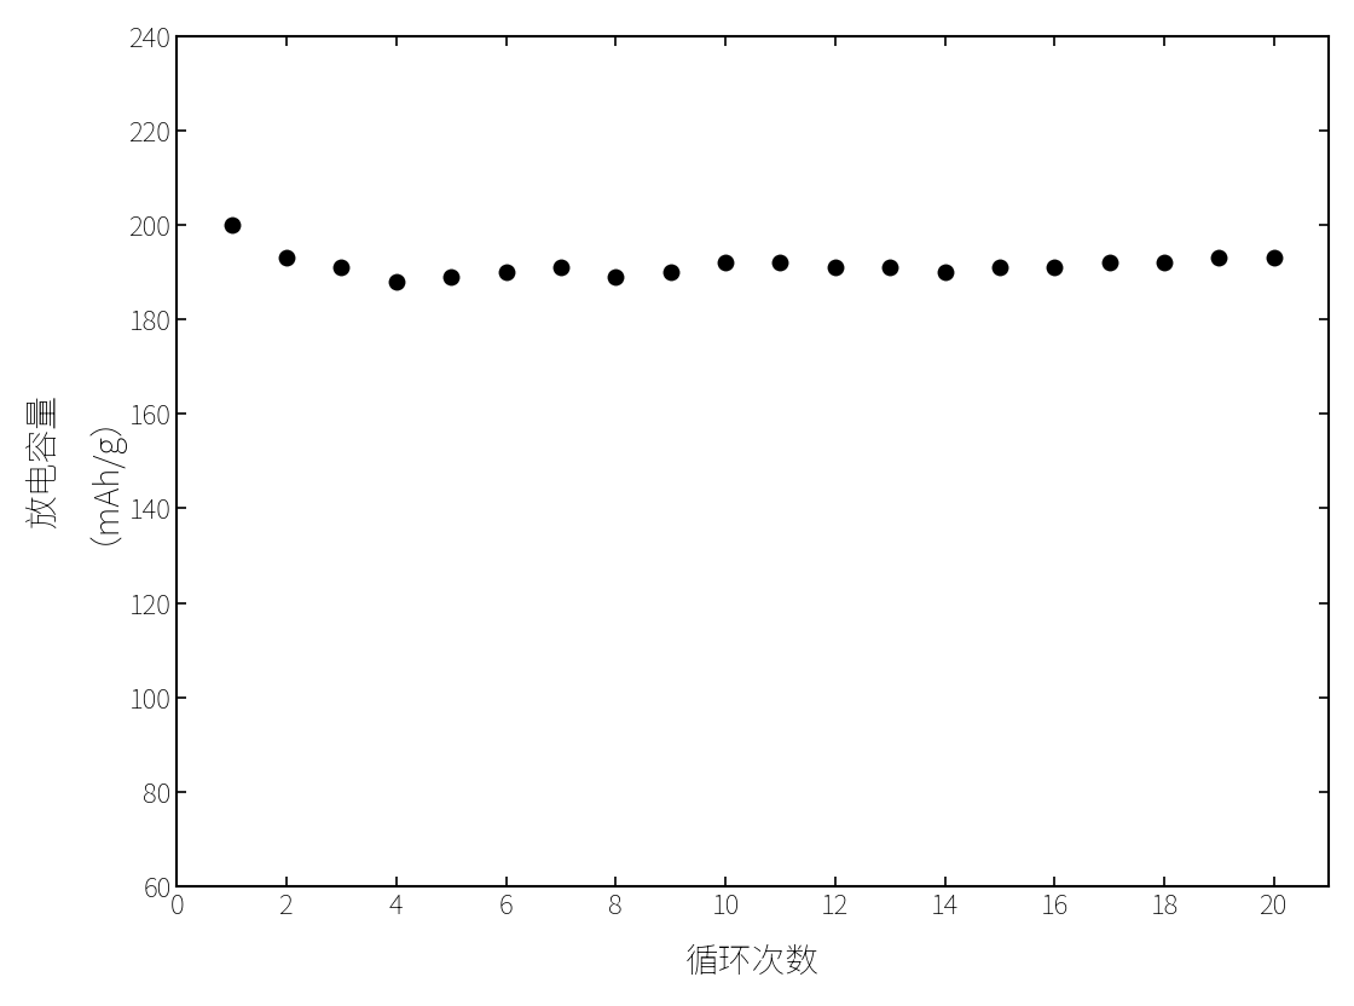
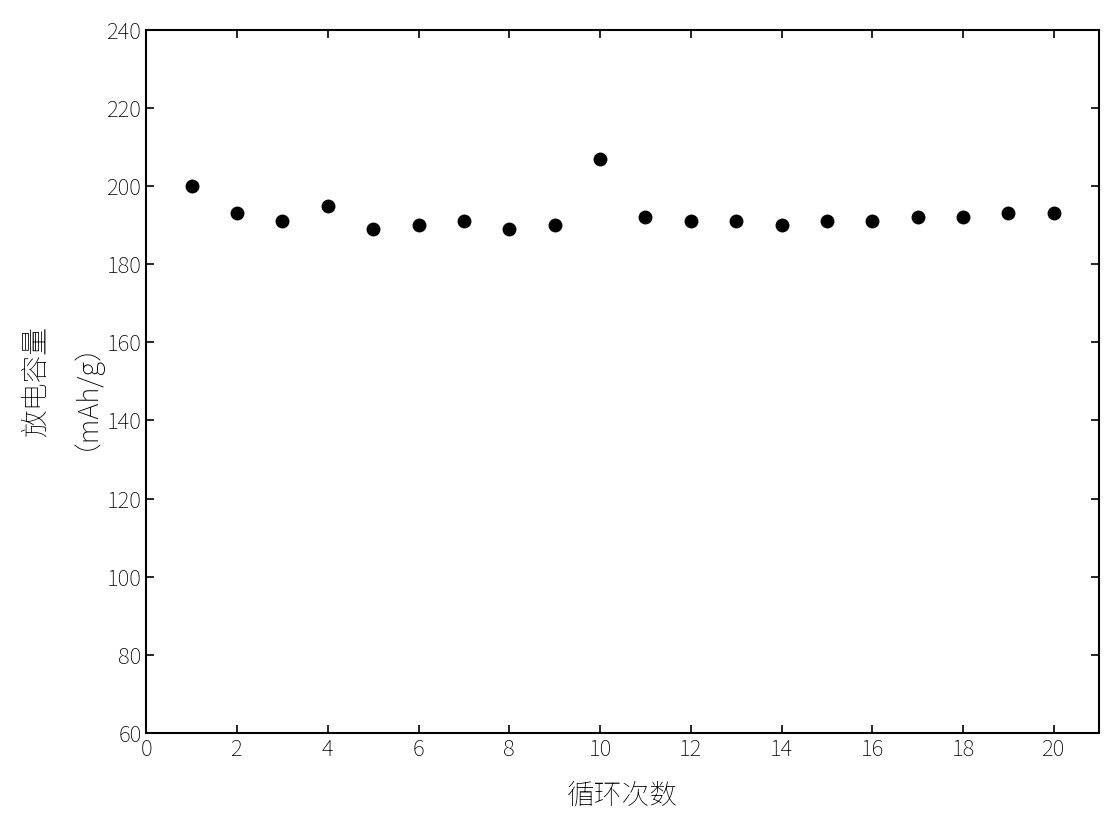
4: 188 -> 195
10: 192 -> 207
